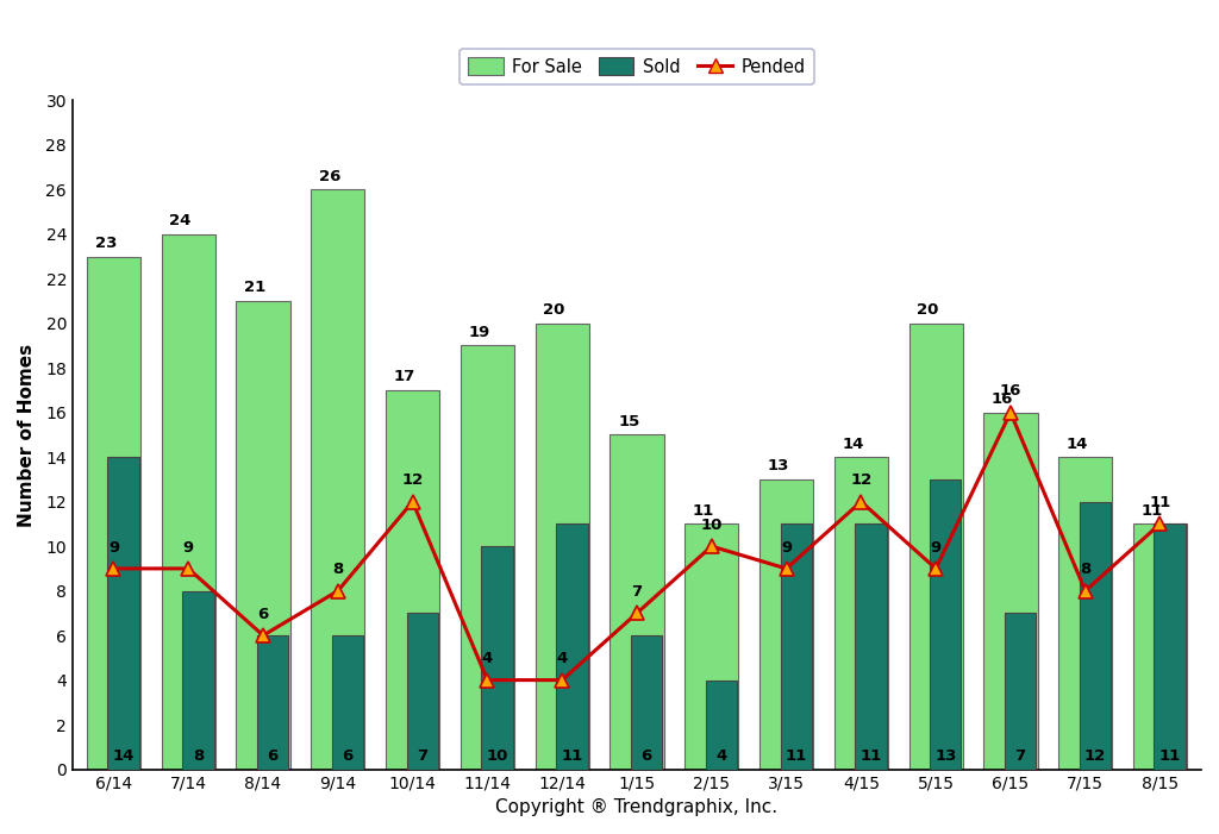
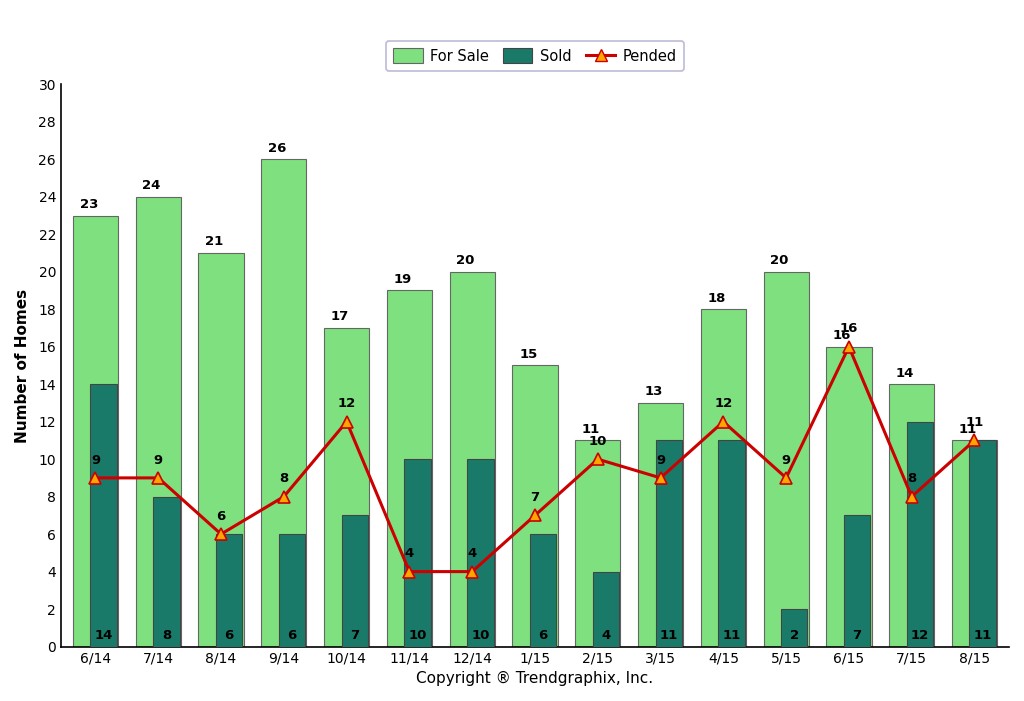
Sold/12/14: 11 -> 10
For Sale/4/15: 14 -> 18
Sold/5/15: 13 -> 2
